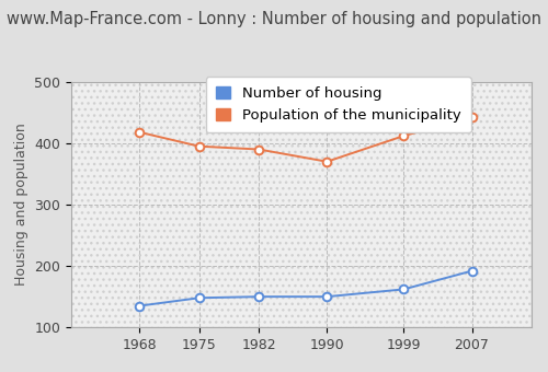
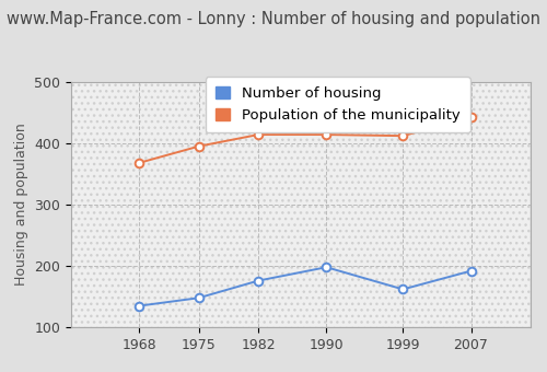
Population of the municipality/1968: 418 -> 368
Number of housing/1982: 150 -> 176
Population of the municipality/1982: 390 -> 414
Number of housing/1990: 150 -> 198
Population of the municipality/1990: 370 -> 414
